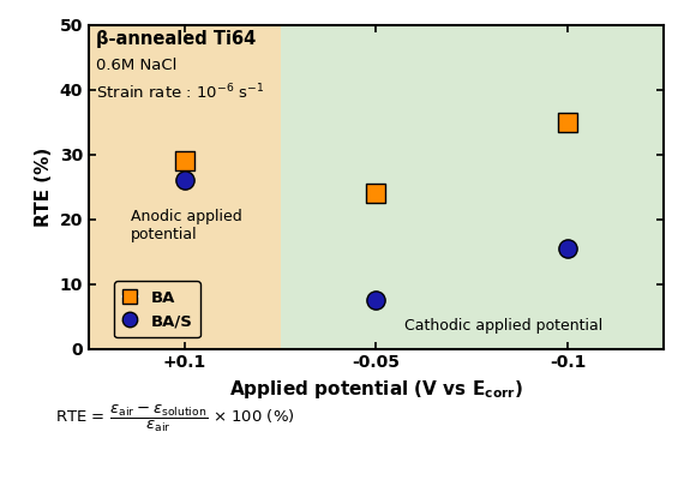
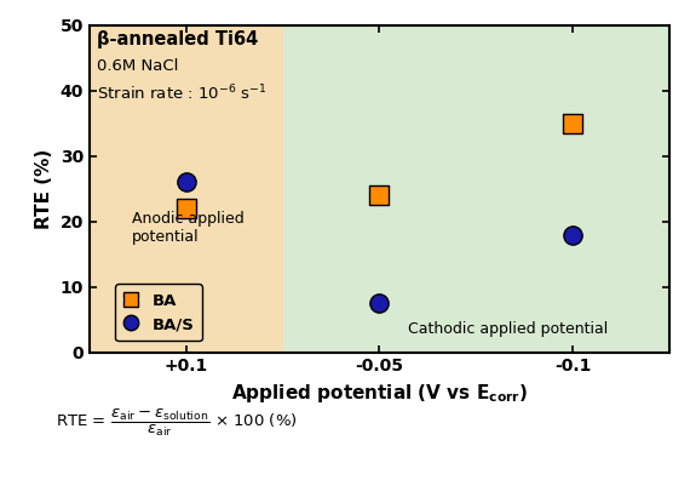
BA/+0.1: 29 -> 22
BA/S/-0.1: 15.5 -> 17.8
